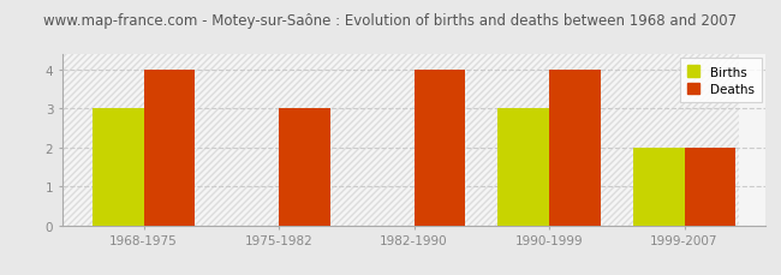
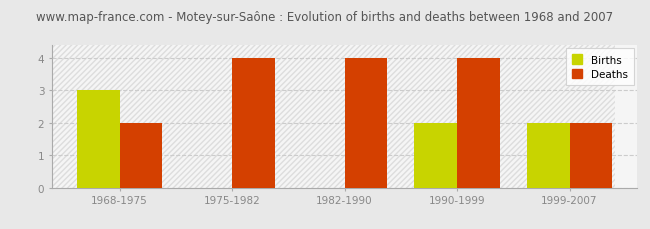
Deaths/1968-1975: 4 -> 2
Deaths/1975-1982: 3 -> 4
Births/1990-1999: 3 -> 2
